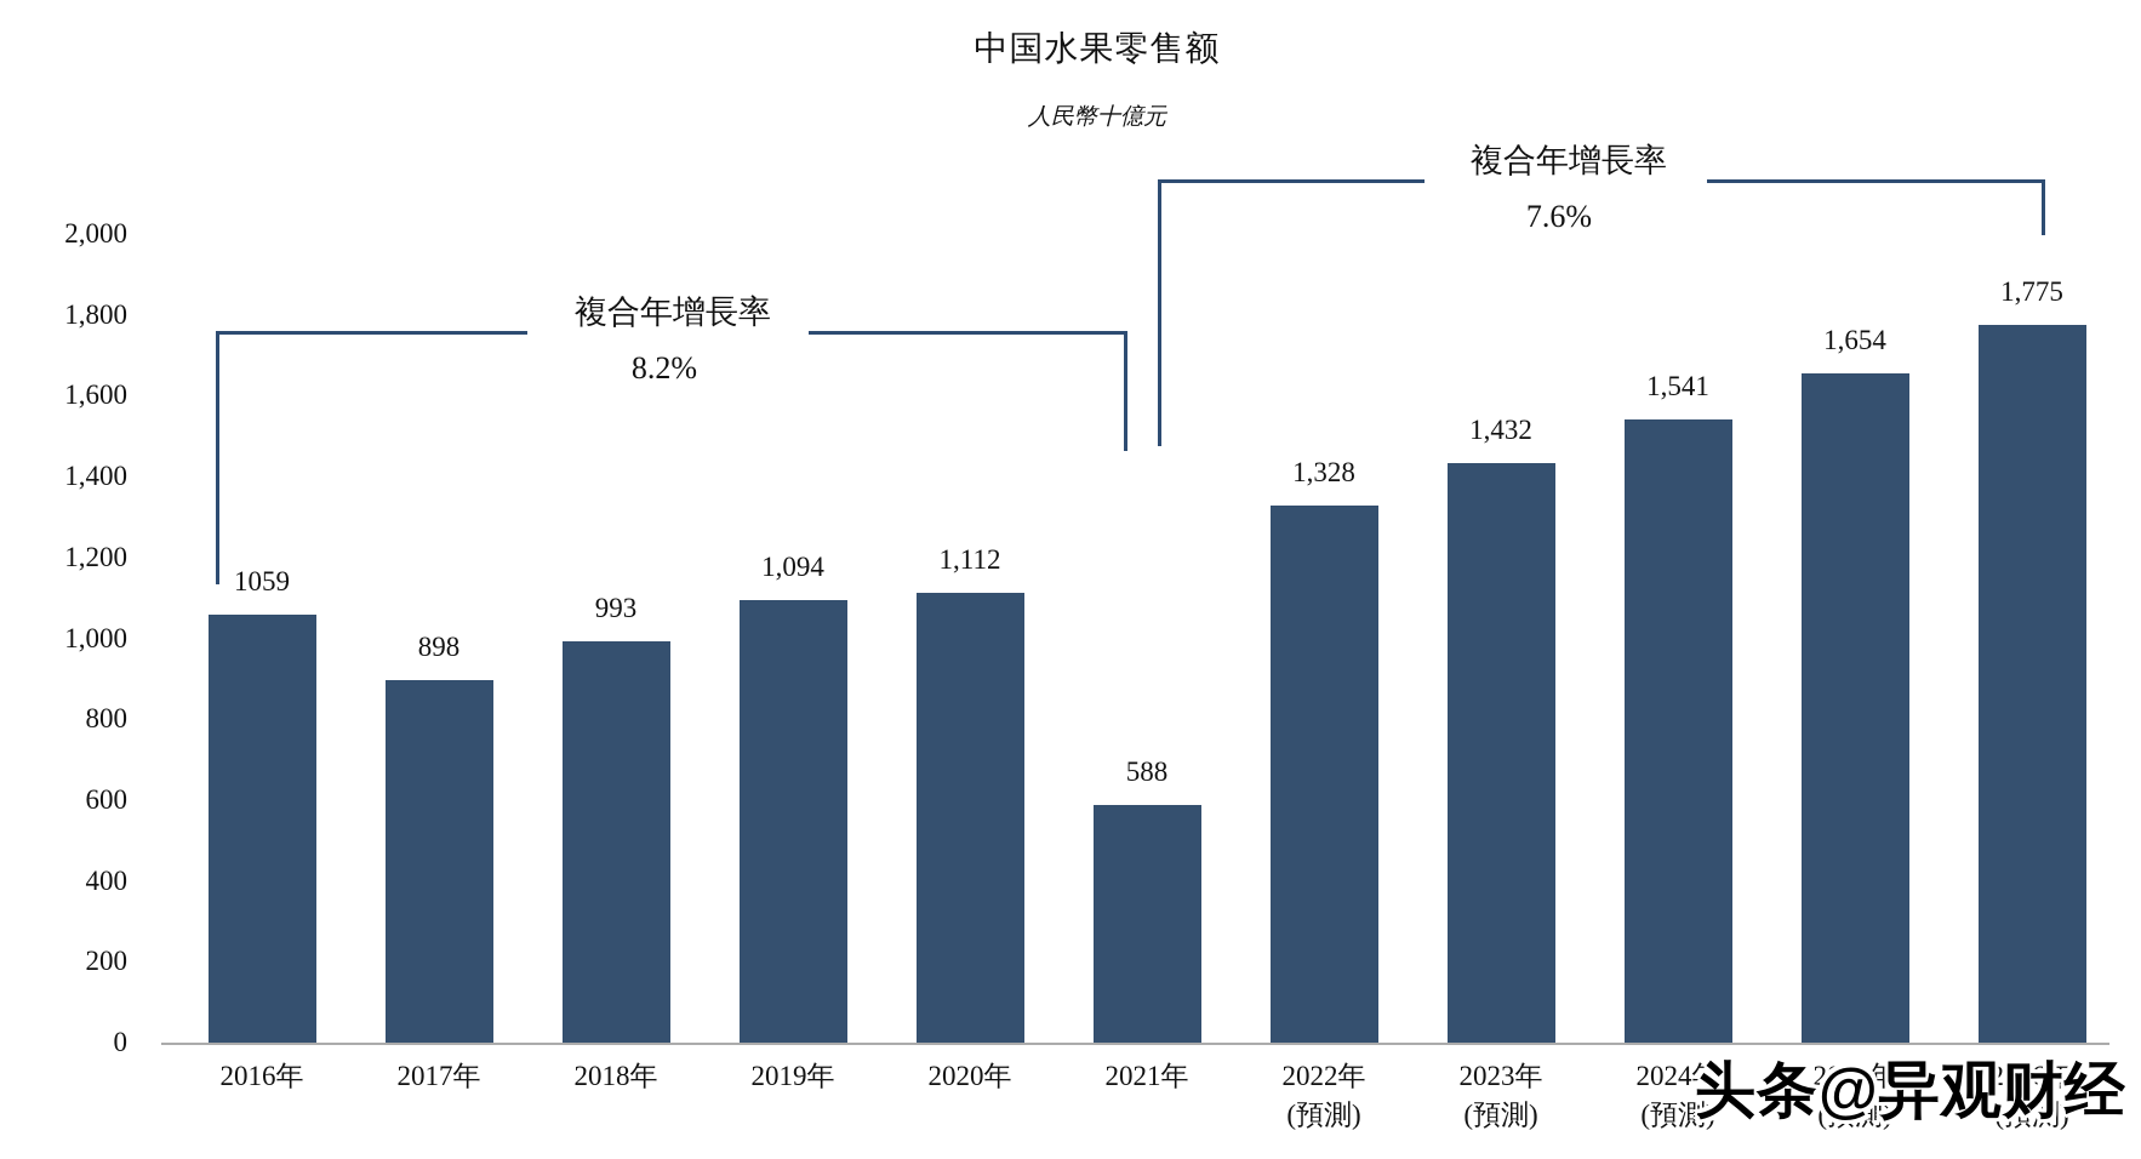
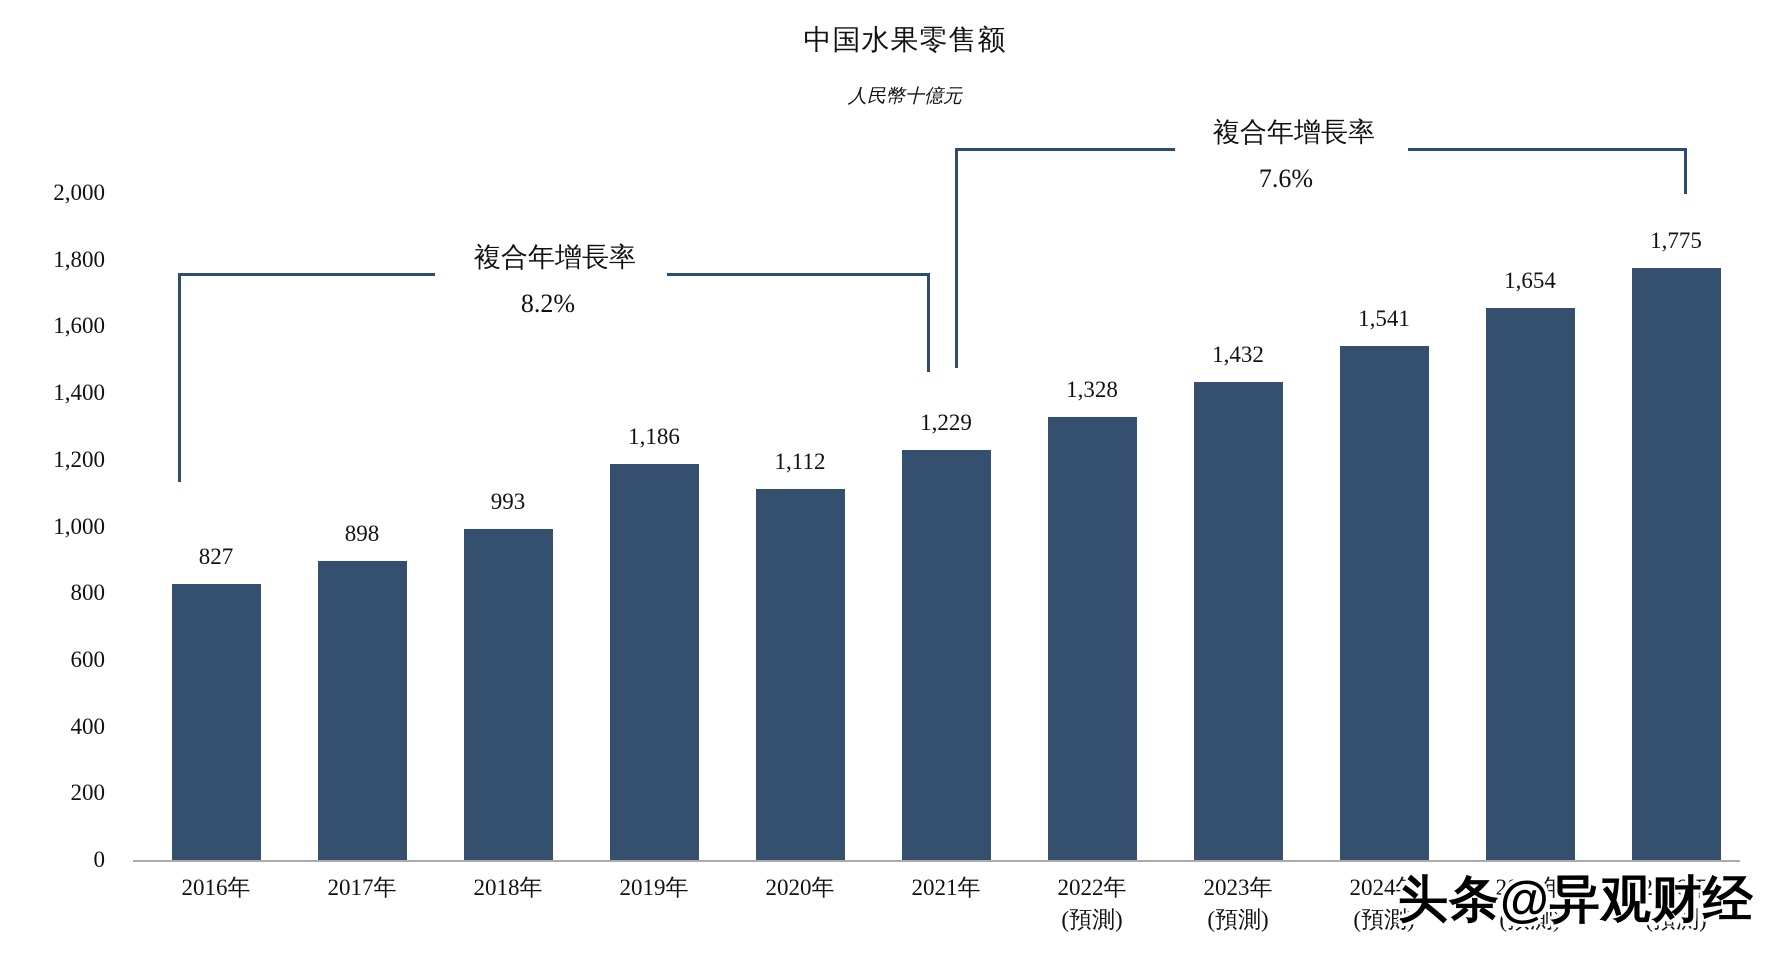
2016年: 1059 -> 827
2019年: 1,094 -> 1,186
2021年: 588 -> 1,229
